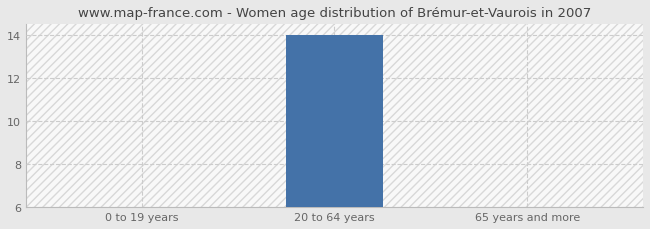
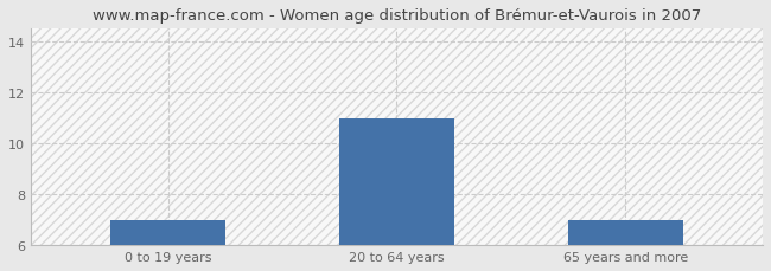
0 to 19 years: 6 -> 7
20 to 64 years: 14 -> 11
65 years and more: 6 -> 7
